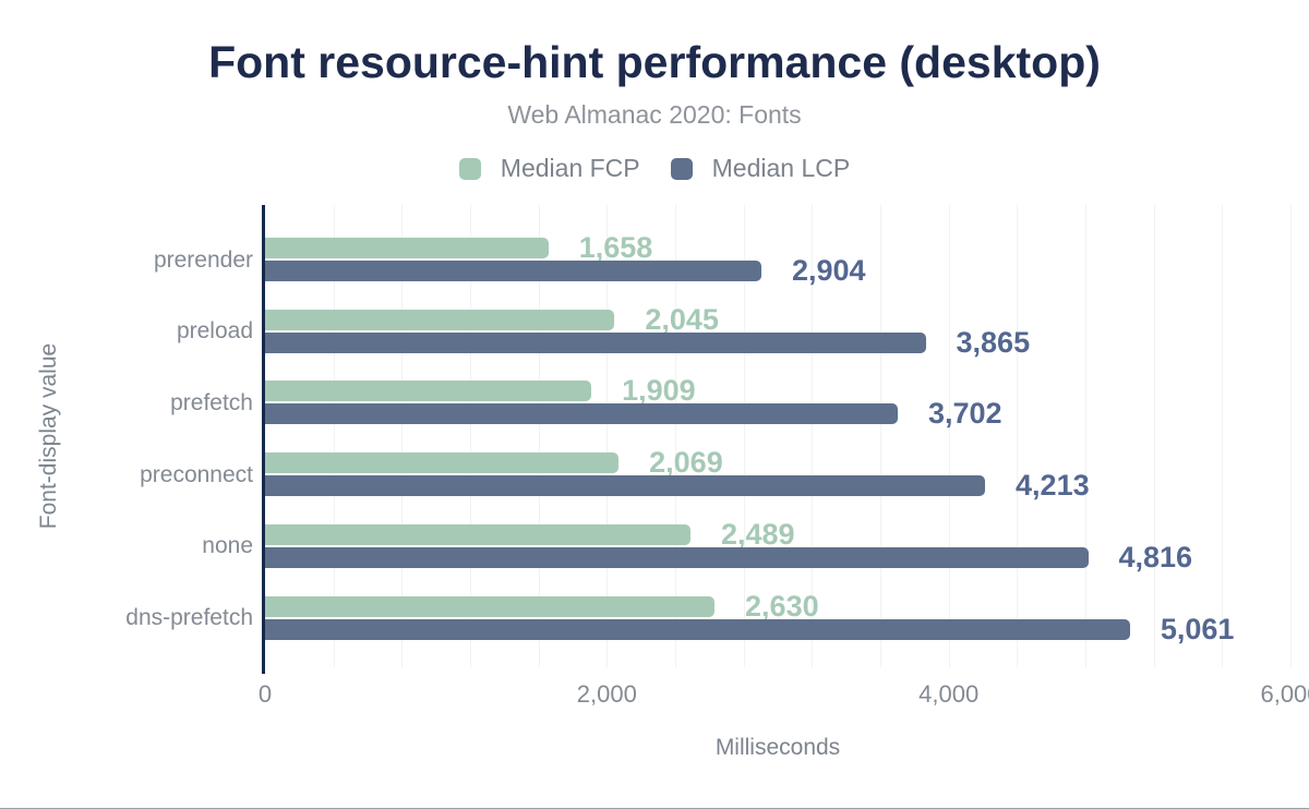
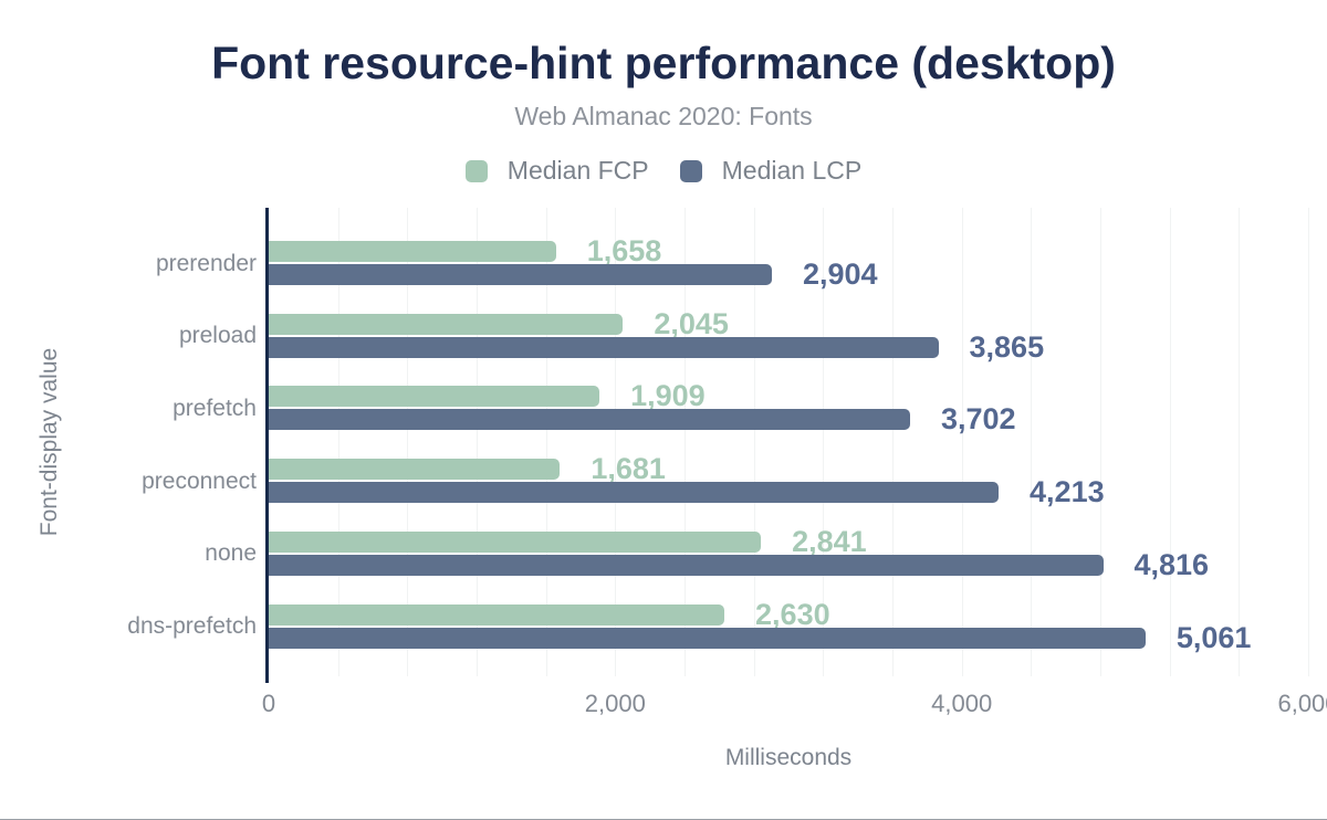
Median FCP/preconnect: 2,069 -> 1,681
Median FCP/none: 2,489 -> 2,841
